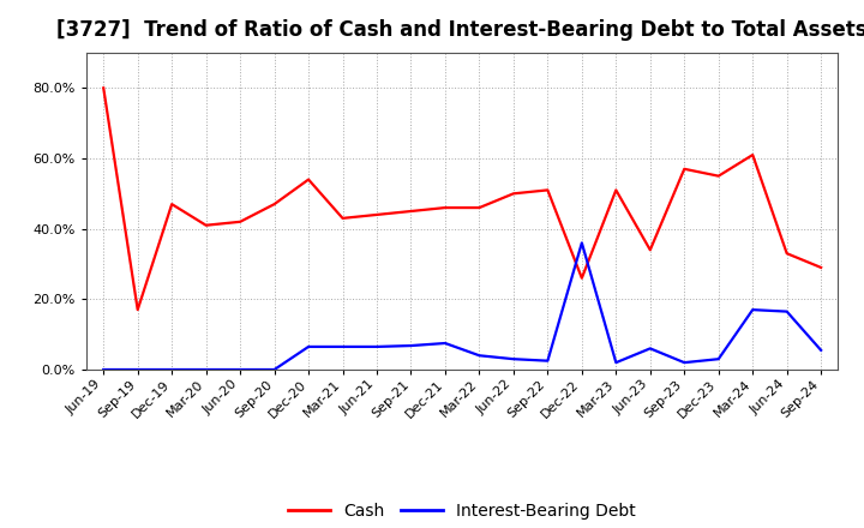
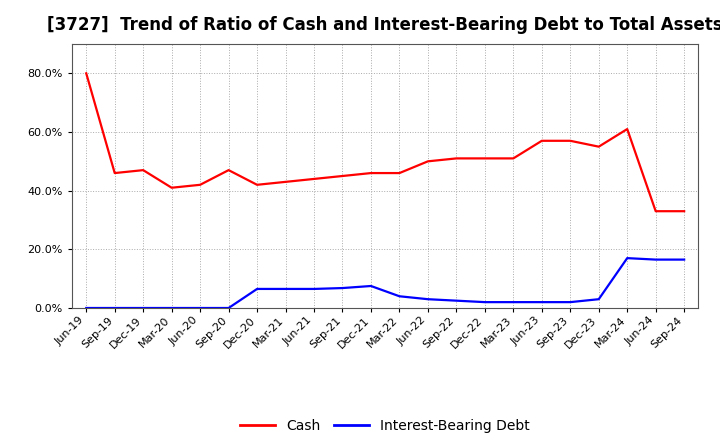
Cash/Sep-19: 17% -> 46%
Cash/Dec-20: 54% -> 42%
Cash/Dec-22: 26% -> 51%
Interest-Bearing Debt/Dec-22: 36.0% -> 2.0%
Cash/Jun-23: 34% -> 57%
Interest-Bearing Debt/Jun-23: 6.0% -> 2.0%
Cash/Sep-24: 29% -> 33%
Interest-Bearing Debt/Sep-24: 5.5% -> 16.5%
